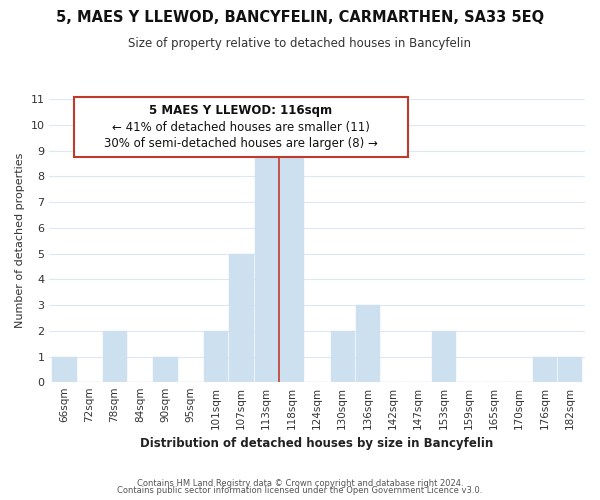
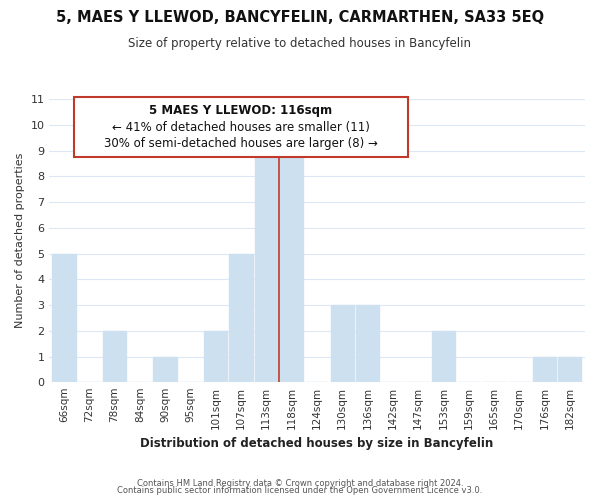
66sqm: 1 -> 5
130sqm: 2 -> 3
